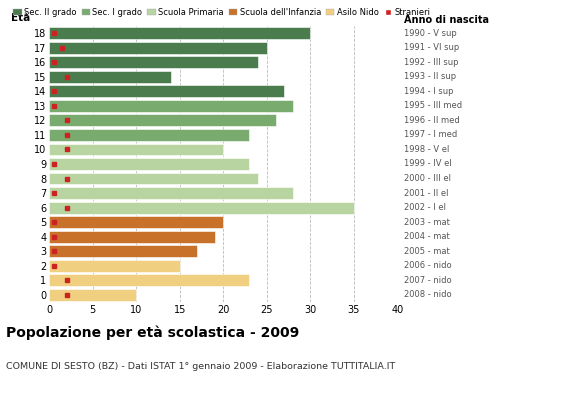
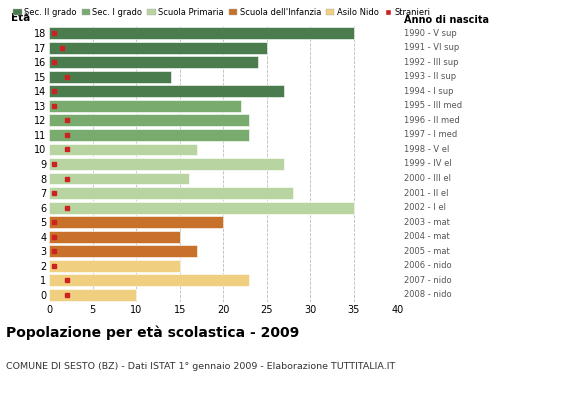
18: 30 -> 35
13: 28 -> 22
12: 26 -> 23
10: 20 -> 17
9: 23 -> 27
8: 24 -> 16
4: 19 -> 15
